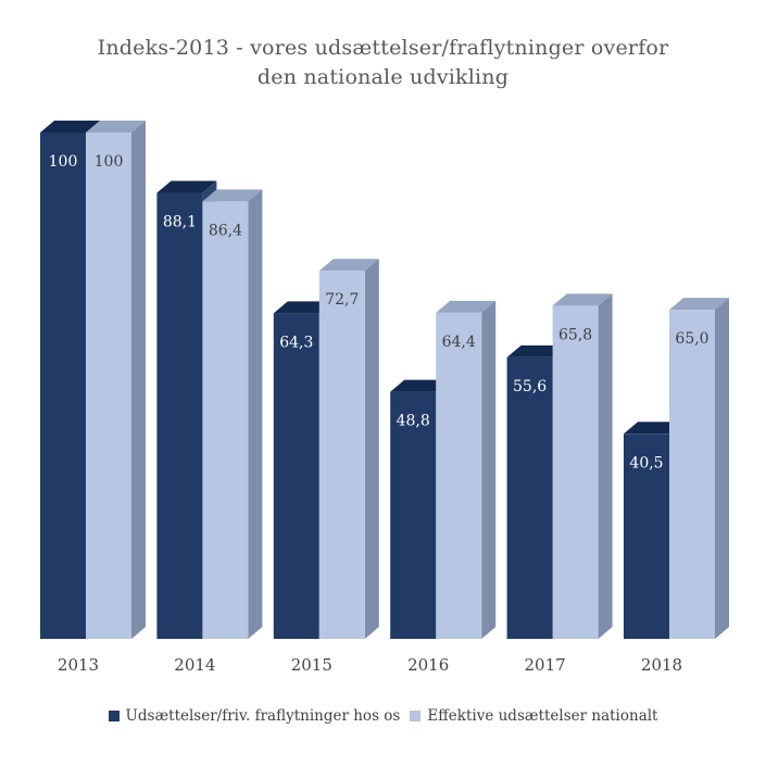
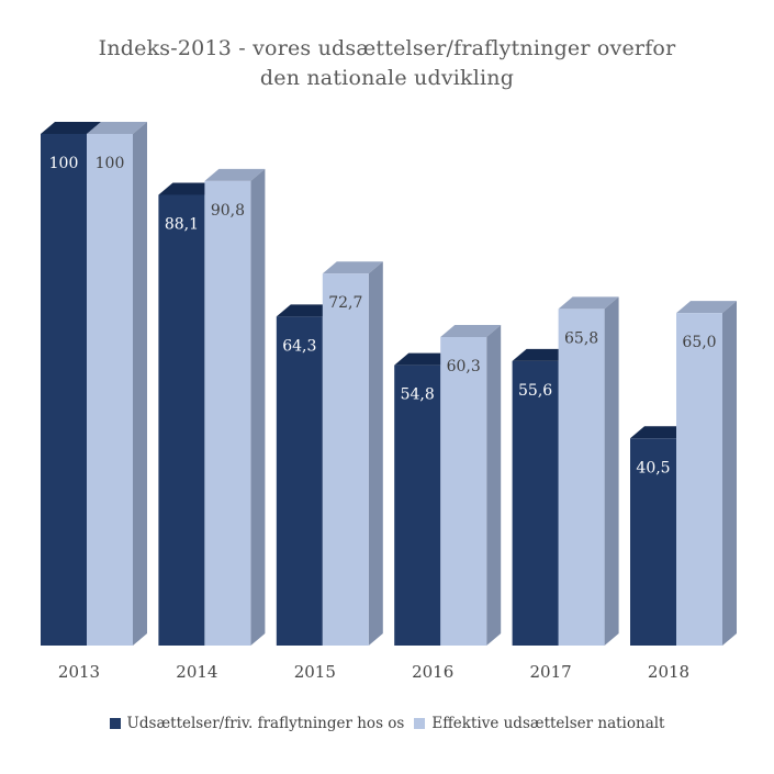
Effektive udsættelser nationalt/2014: 86,4 -> 90,8
Udsættelser/friv. fraflytninger hos os/2016: 48,8 -> 54,8
Effektive udsættelser nationalt/2016: 64,4 -> 60,3
